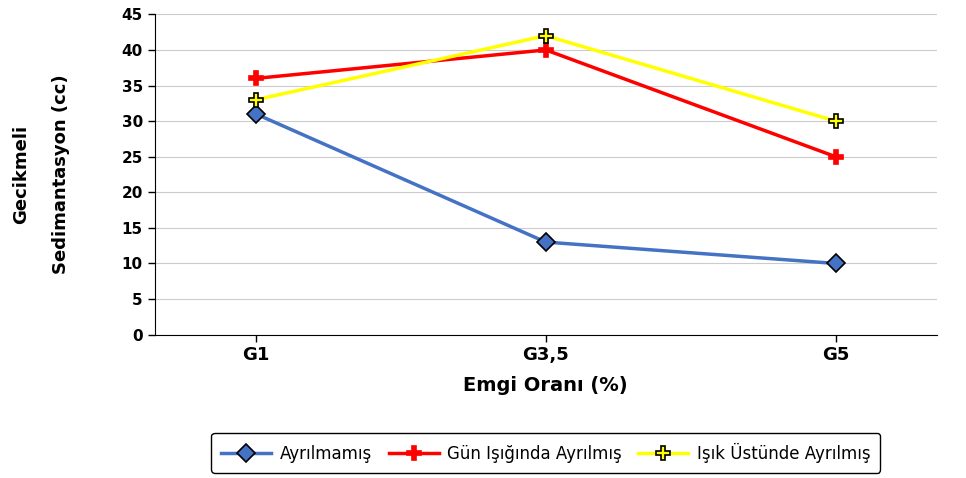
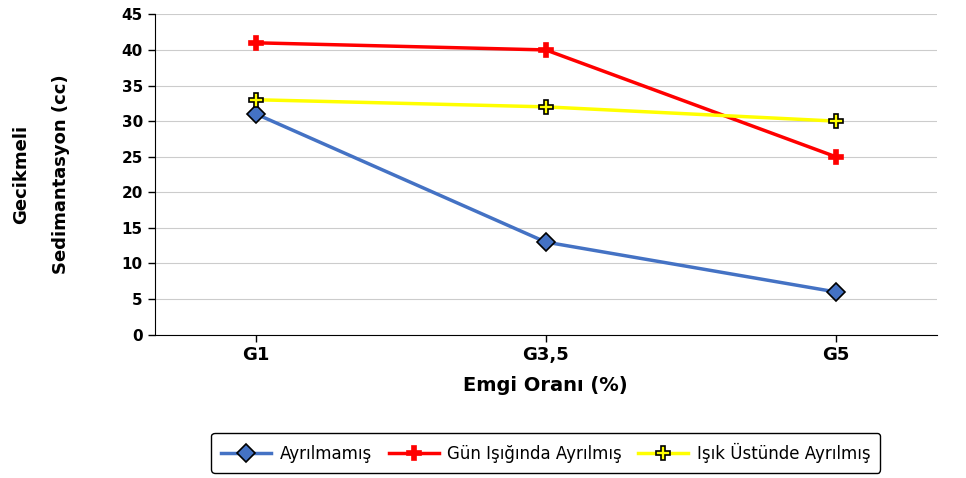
Gün Işığında Ayrılmış/G1: 36 -> 41
Işık Üstünde Ayrılmış/G3,5: 42 -> 32
Ayrılmamış/G5: 10 -> 6
